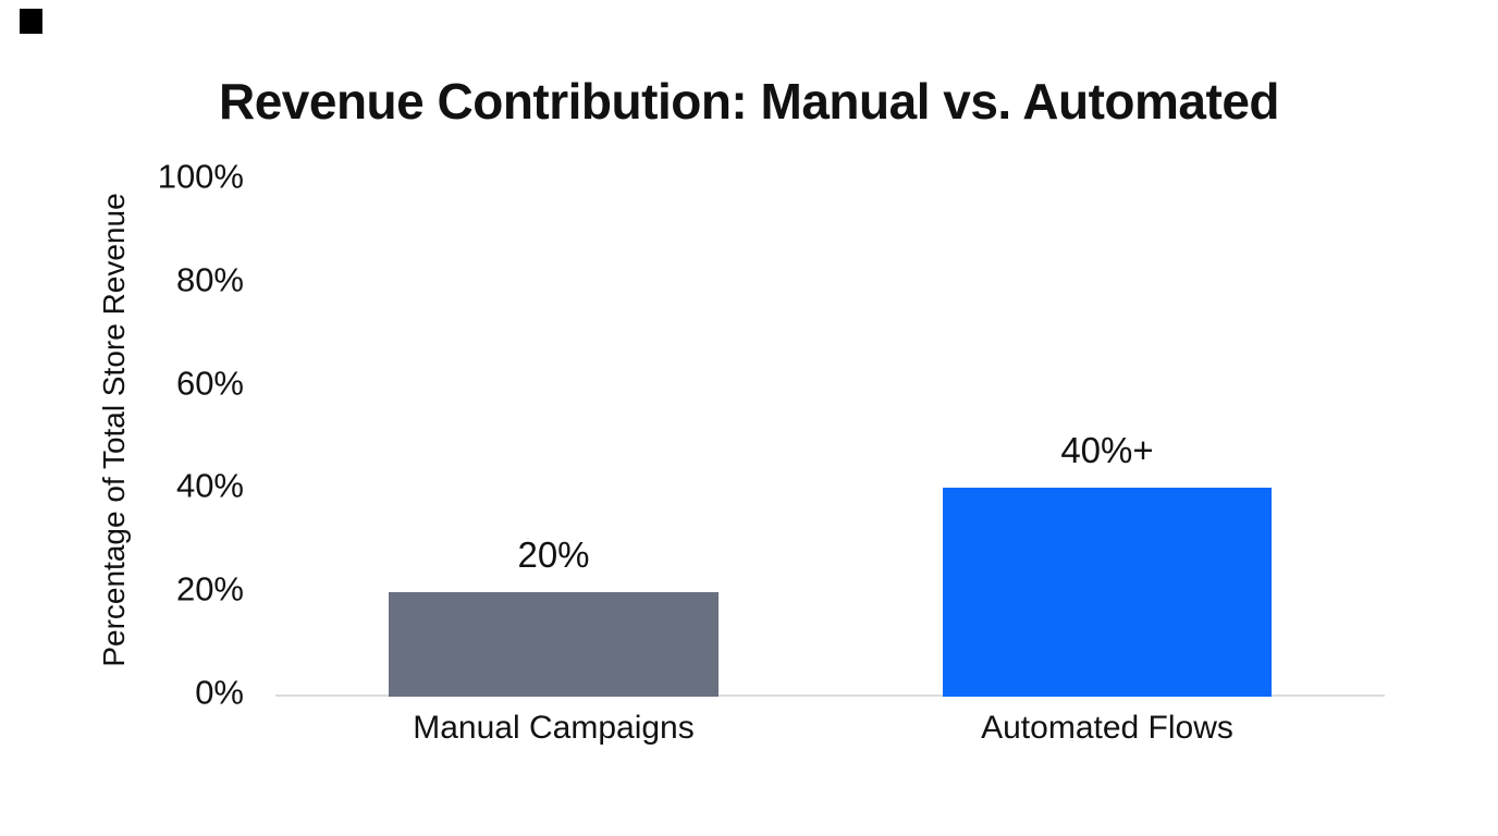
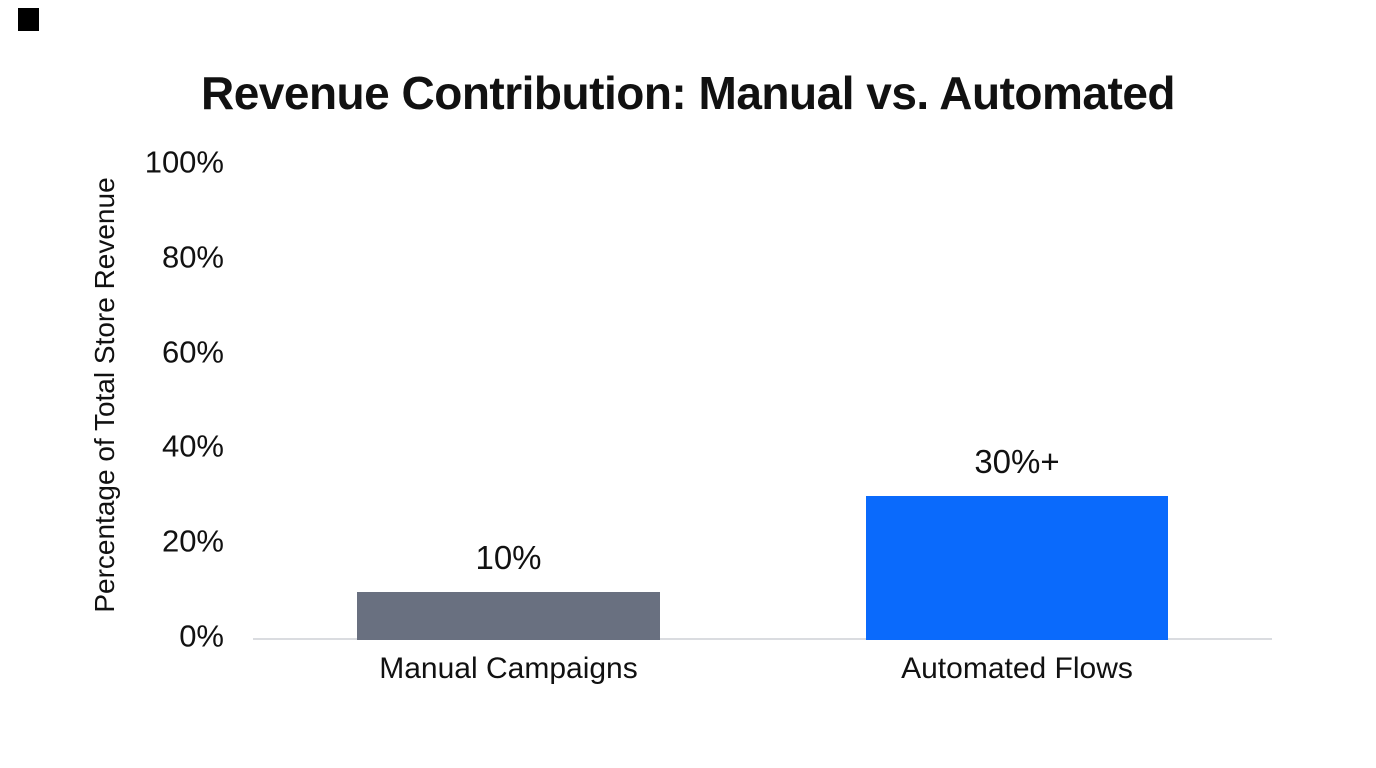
Manual Campaigns: 20% -> 10%
Automated Flows: 40 -> 30
